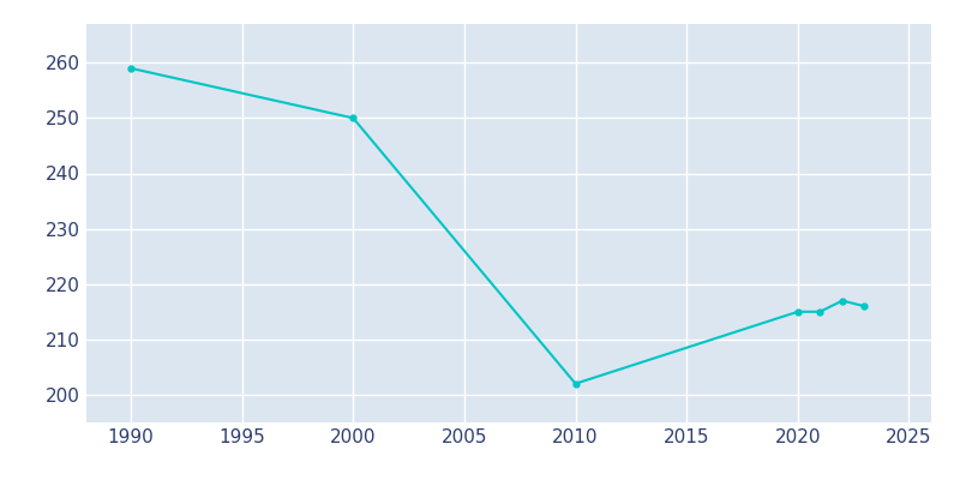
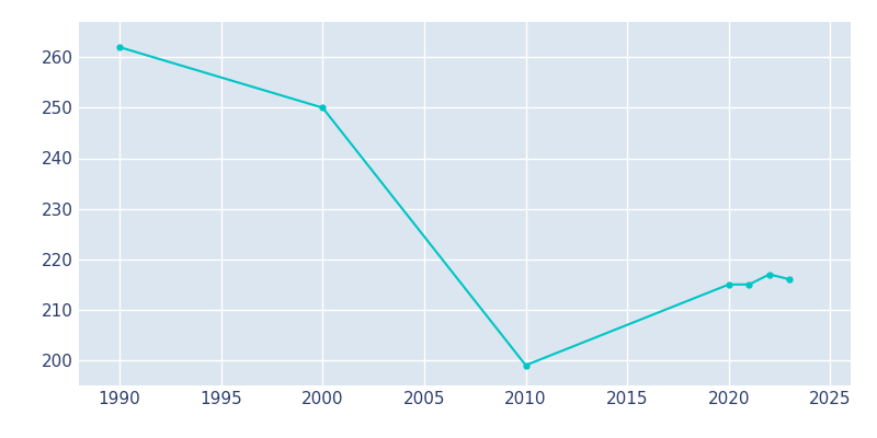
1990: 259 -> 262
2010: 202 -> 199
